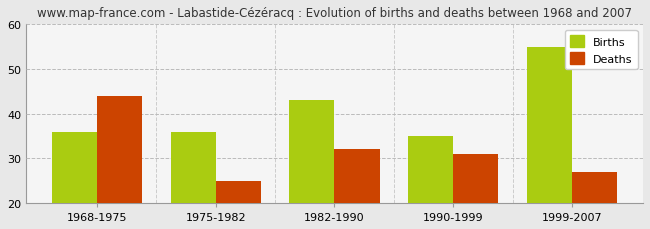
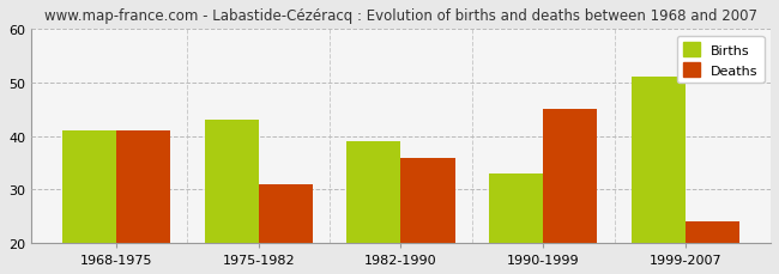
Births/1968-1975: 36 -> 41
Deaths/1968-1975: 44 -> 41
Births/1975-1982: 36 -> 43
Deaths/1975-1982: 25 -> 31
Births/1982-1990: 43 -> 39
Deaths/1982-1990: 32 -> 36
Births/1990-1999: 35 -> 33
Deaths/1990-1999: 31 -> 45
Births/1999-2007: 55 -> 51
Deaths/1999-2007: 27 -> 24
